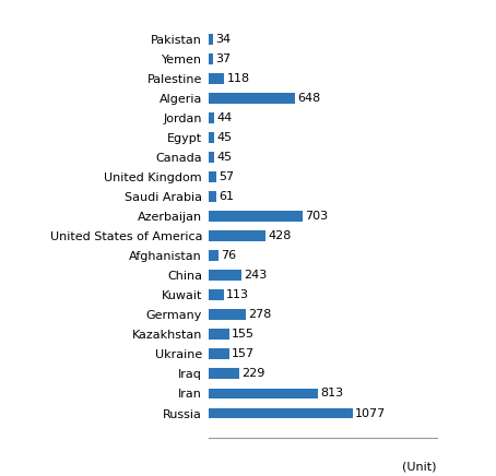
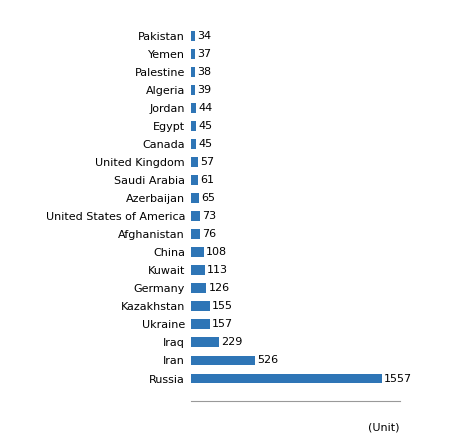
Palestine: 118 -> 38
Algeria: 648 -> 39
Azerbaijan: 703 -> 65
United States of America: 428 -> 73
China: 243 -> 108
Germany: 278 -> 126
Iran: 813 -> 526
Russia: 1077 -> 1557
